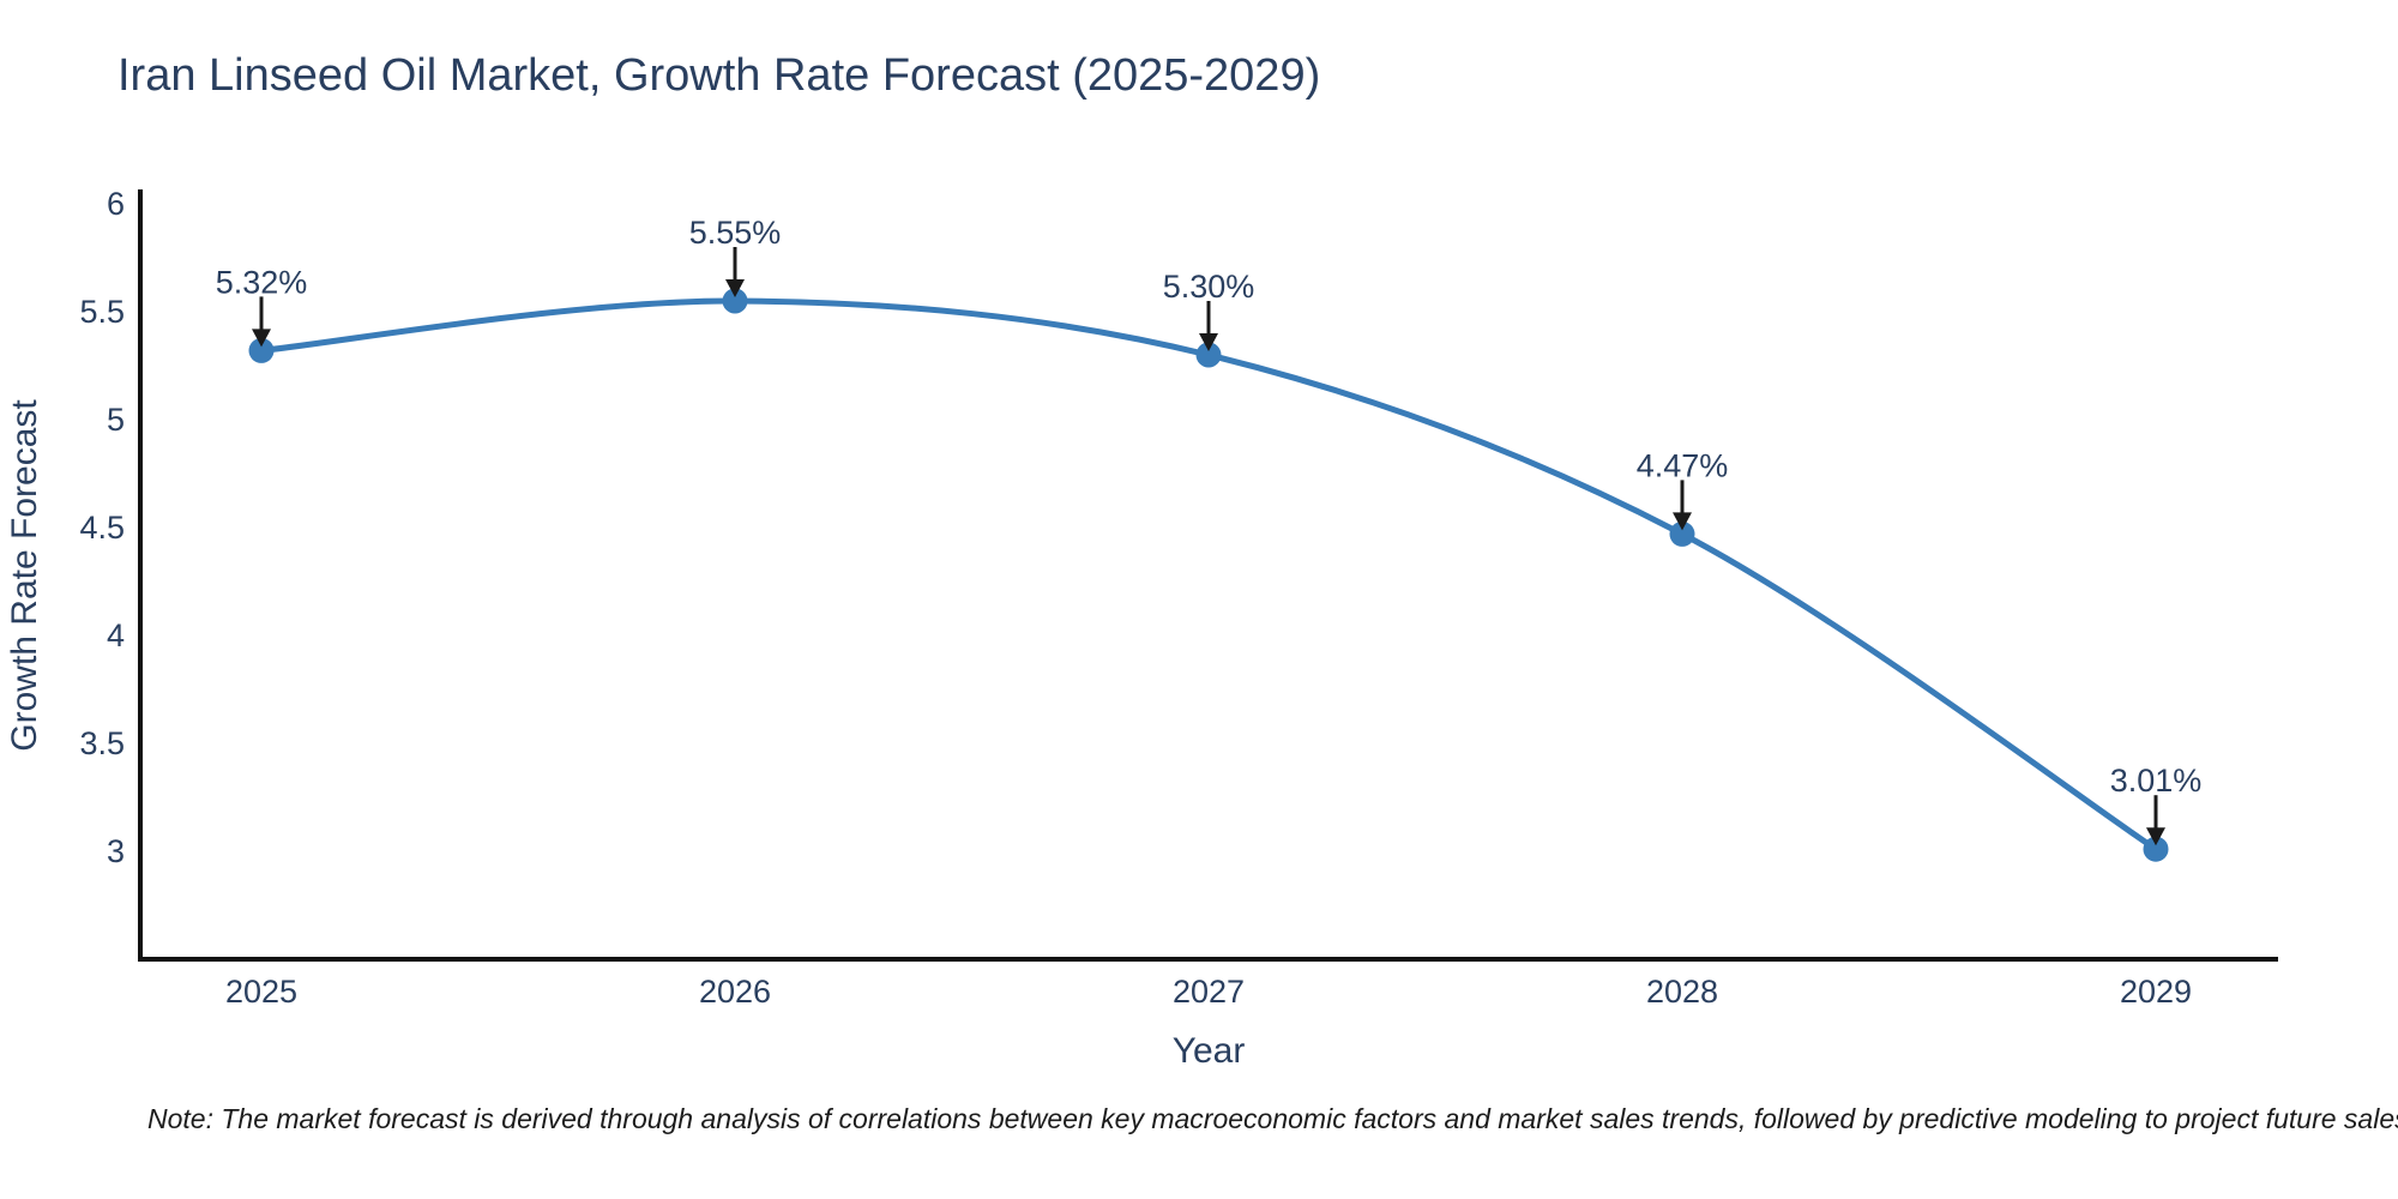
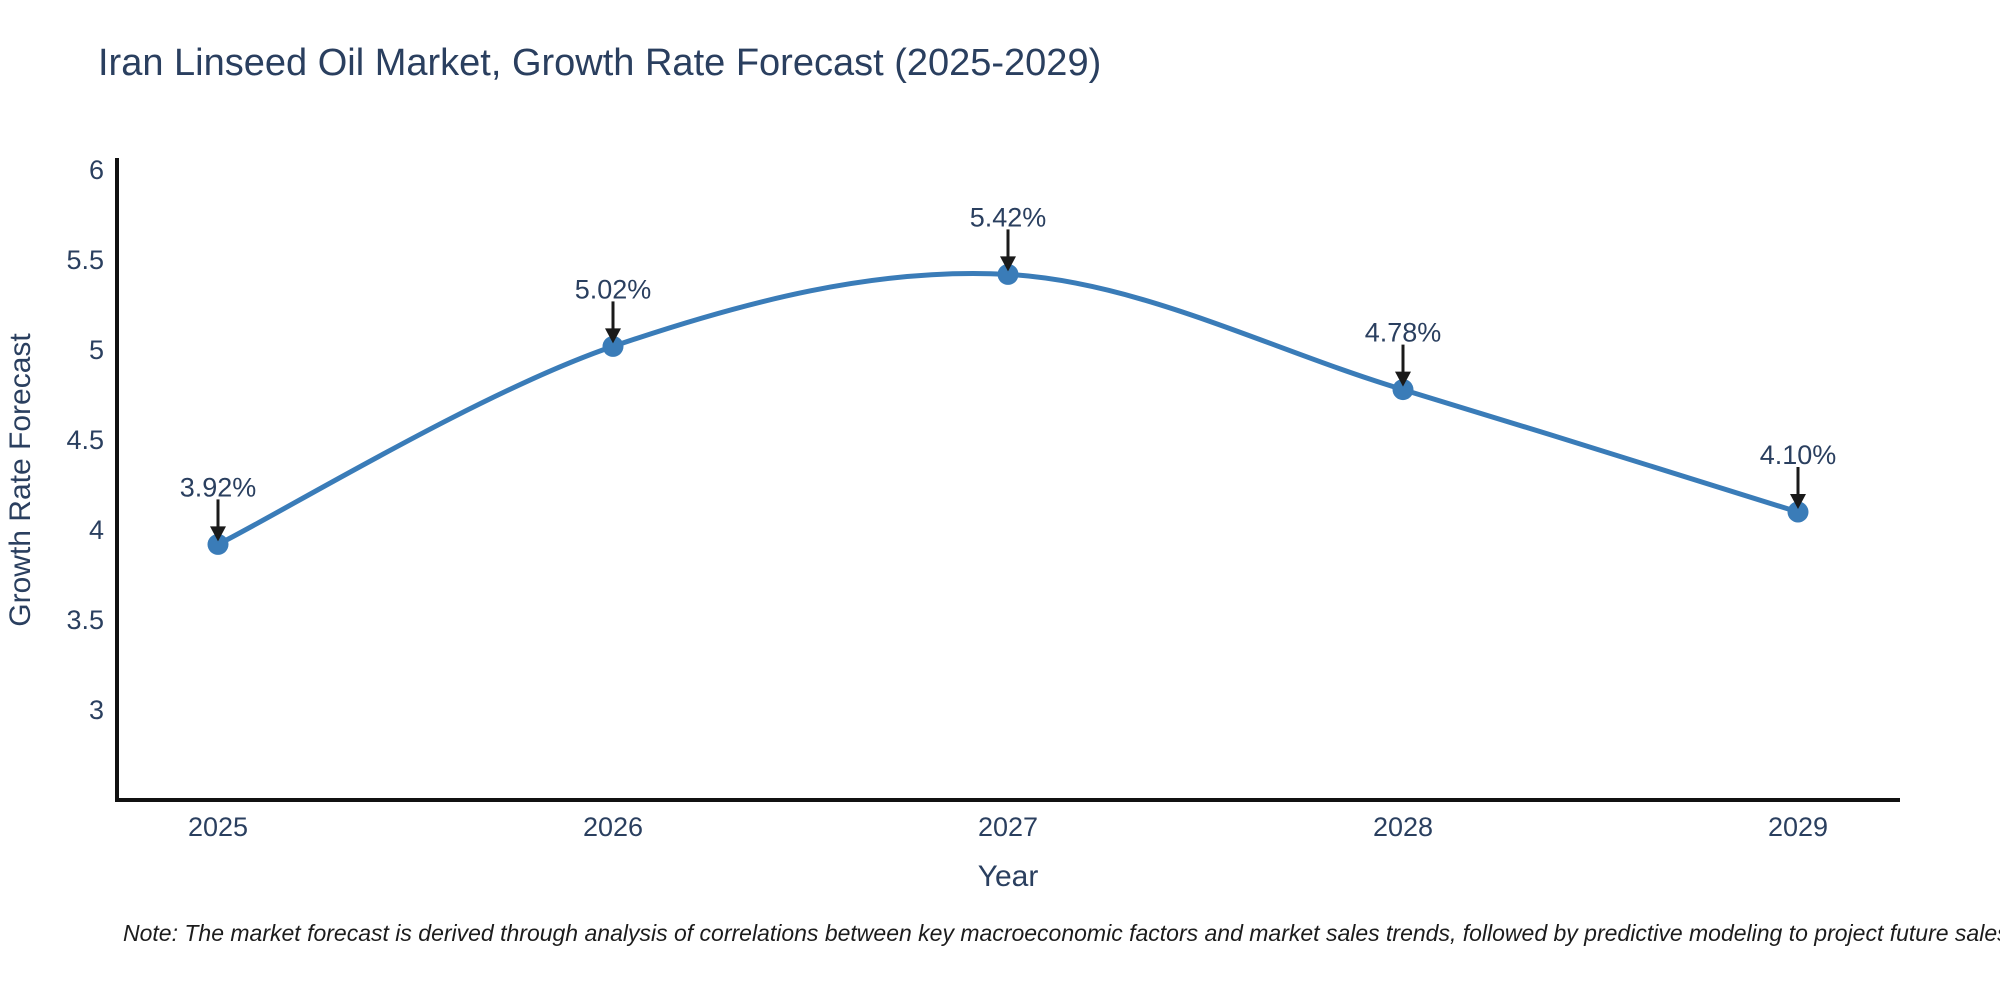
2025: 5.32% -> 3.92%
2026: 5.55% -> 5.02%
2027: 5.30% -> 5.42%
2028: 4.47% -> 4.78%
2029: 3.01% -> 4.10%
